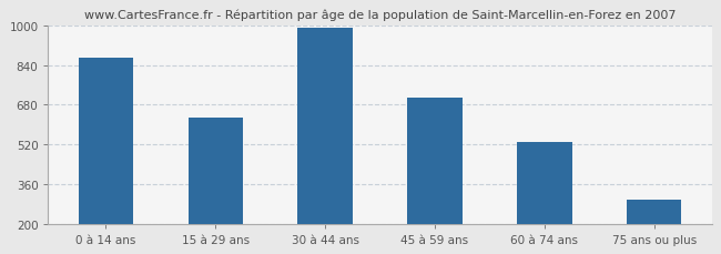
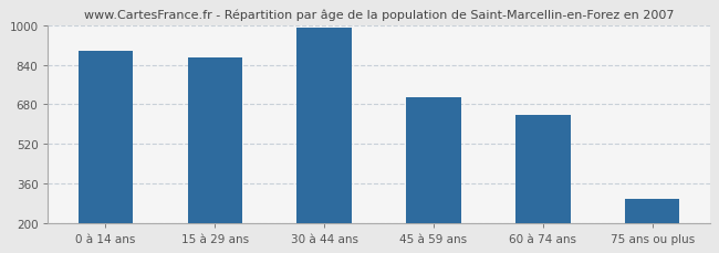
0 à 14 ans: 870 -> 895
15 à 29 ans: 630 -> 870
60 à 74 ans: 530 -> 635
